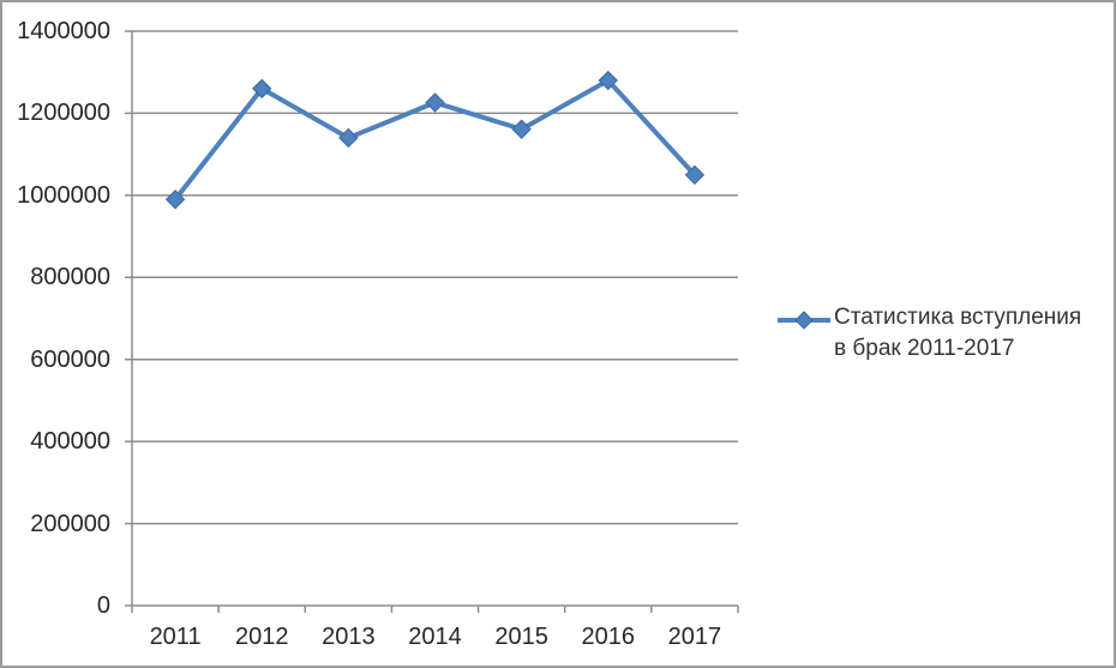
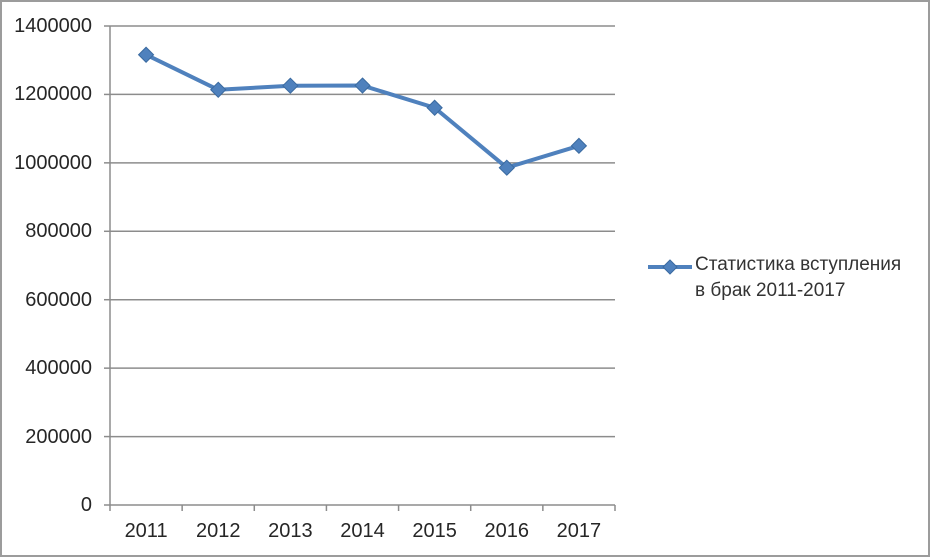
2011: 990000 -> 1320000
2012: 1260000 -> 1210000
2013: 1140000 -> 1230000
2016: 1280000 -> 990000
